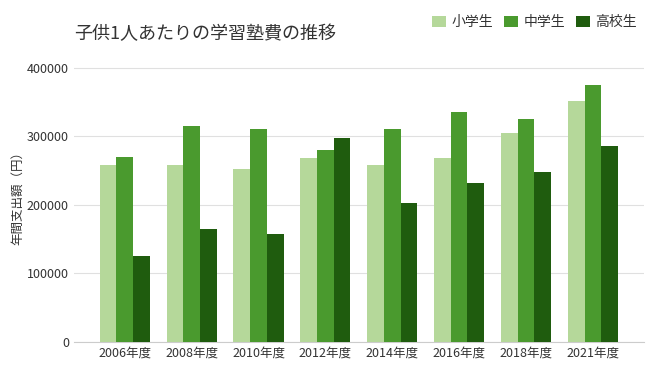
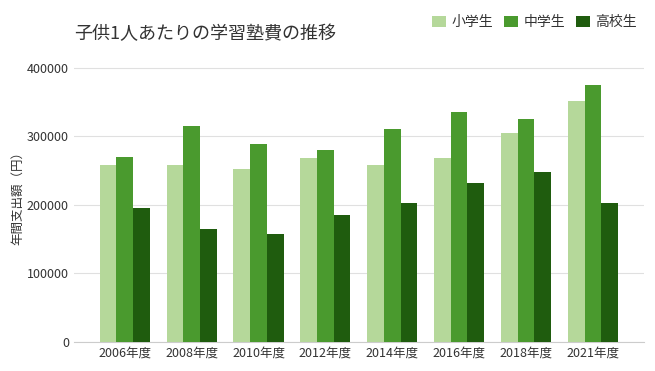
高校生/2006年度: 126000 -> 195000
中学生/2010年度: 310000 -> 288000
高校生/2012年度: 298000 -> 185000
高校生/2021年度: 286000 -> 202000
